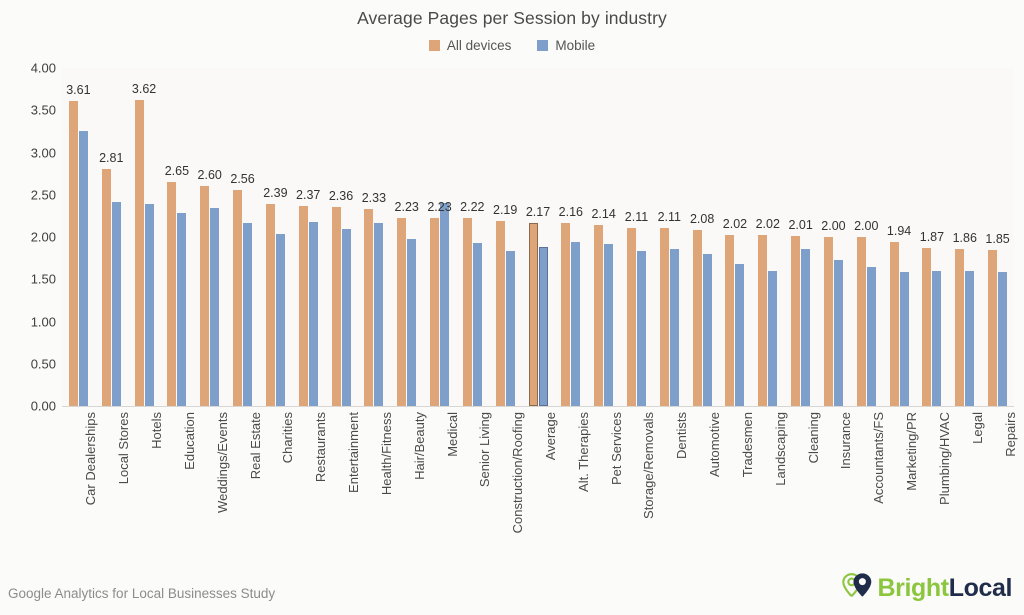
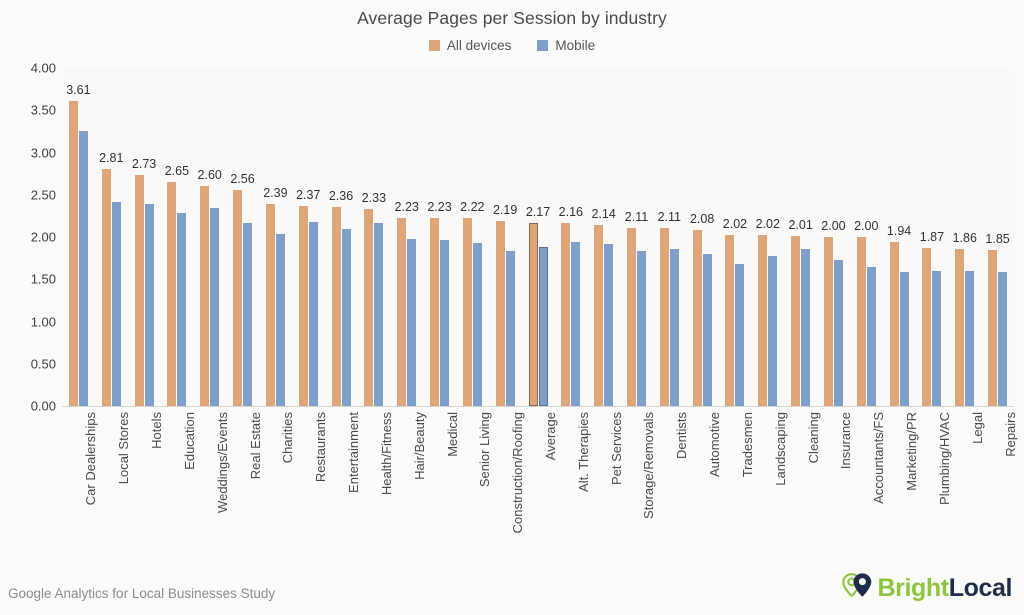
All devices/Hotels: 3.62 -> 2.73
Mobile/Medical: 2.4 -> 2.0
Mobile/Landscaping: 1.6 -> 1.8
